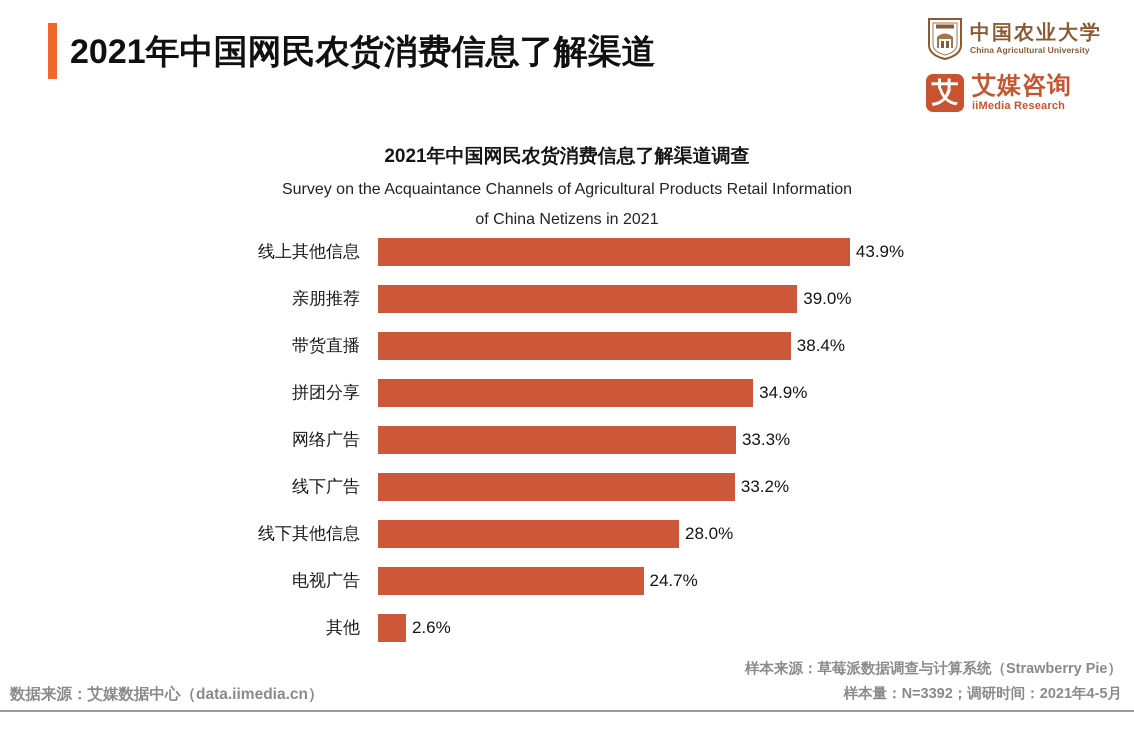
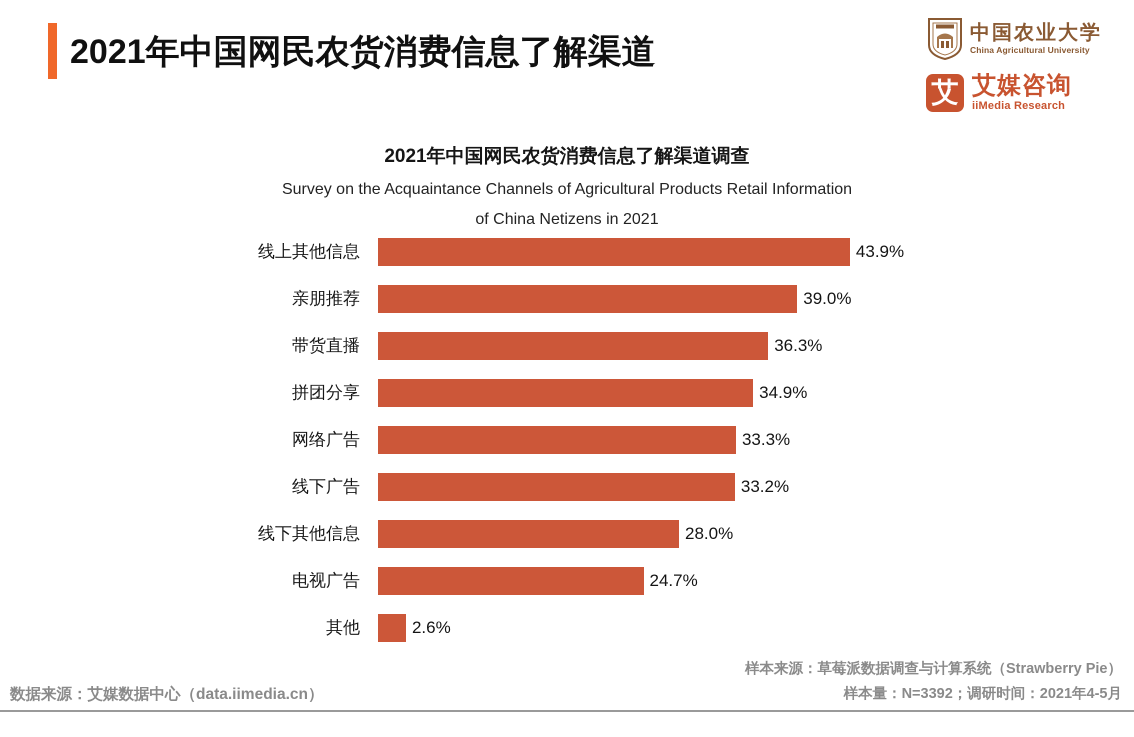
带货直播: 38.4% -> 36.3%
